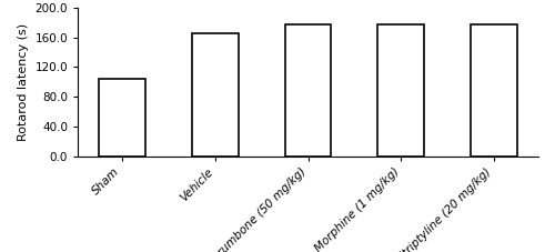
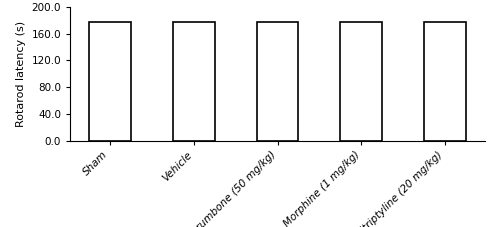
Sham: 104 -> 177
Vehicle: 166 -> 177
